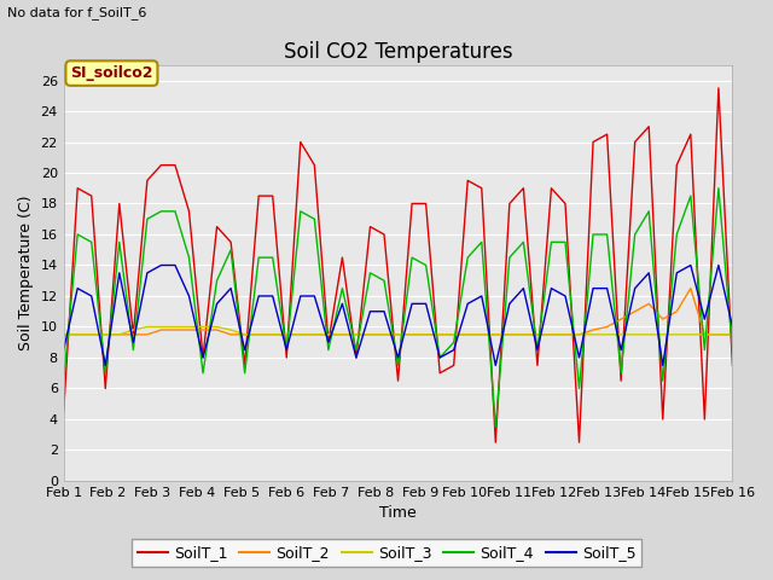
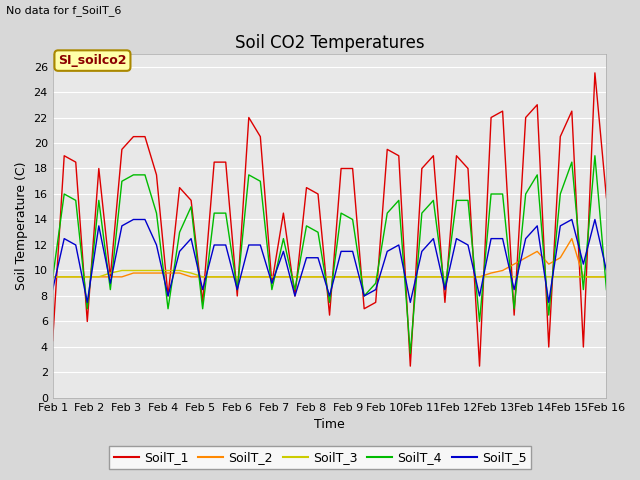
SoilT_4/Feb 1: 6.5 -> 9.4
SoilT_1/Feb 16: 7.5 -> 15.7
